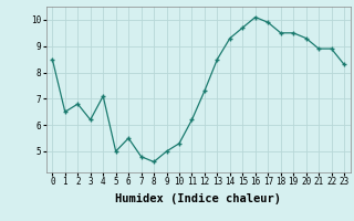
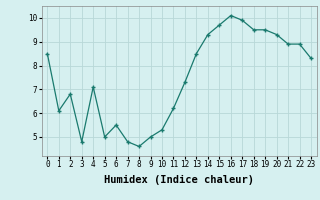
1: 6.5 -> 6.1
3: 6.2 -> 4.8
